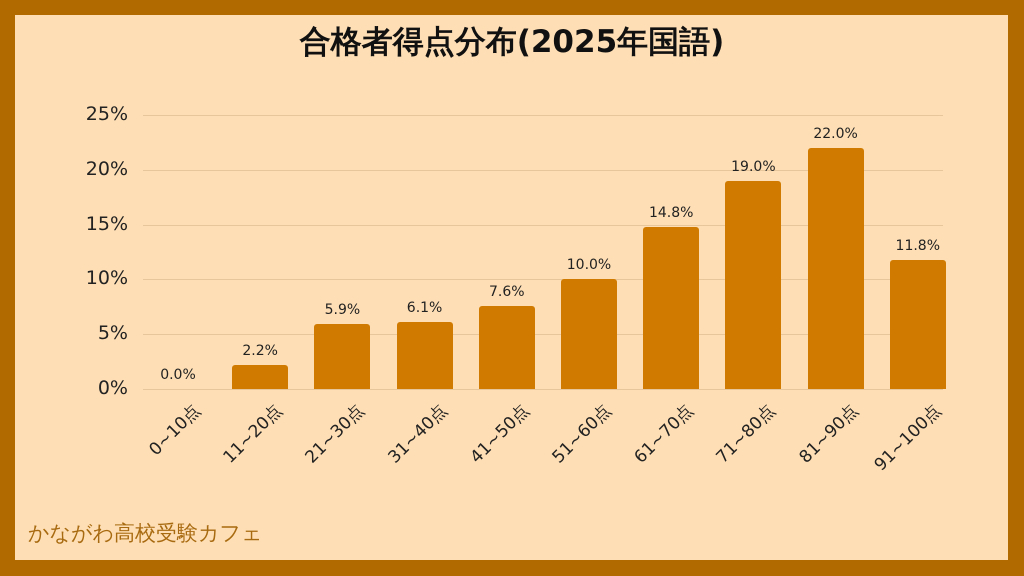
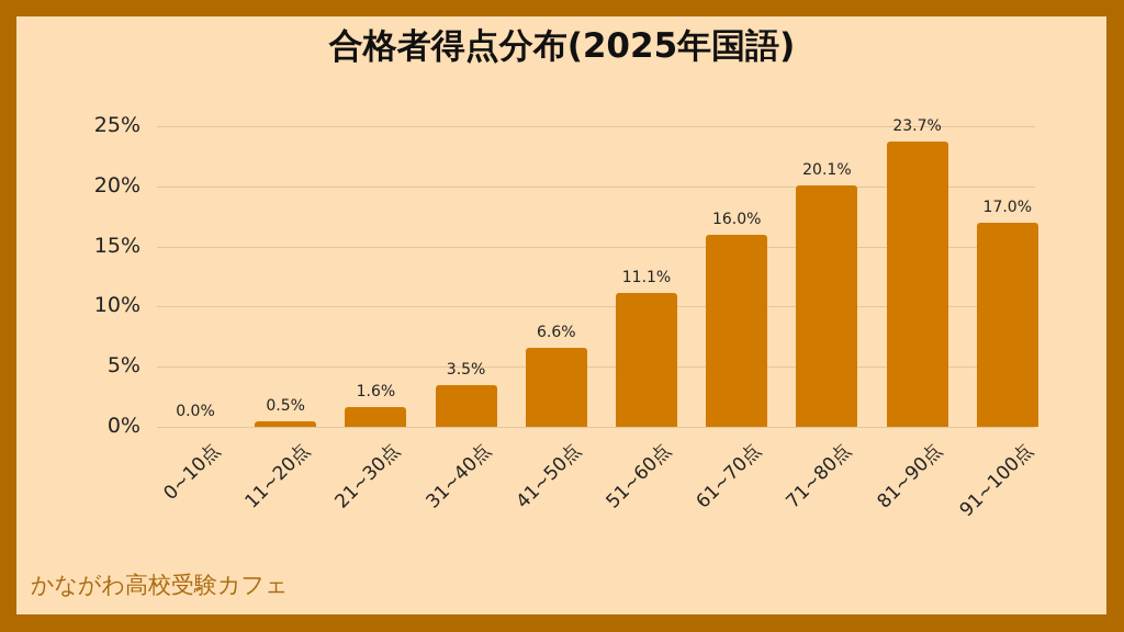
11~20点: 2.2% -> 0.5%
21~30点: 5.9% -> 1.6%
31~40点: 6.1% -> 3.5%
41~50点: 7.6% -> 6.6%
51~60点: 10.0% -> 11.1%
61~70点: 14.8% -> 16.0%
71~80点: 19.0% -> 20.1%
81~90点: 22.0% -> 23.7%
91~100点: 11.8% -> 17.0%
